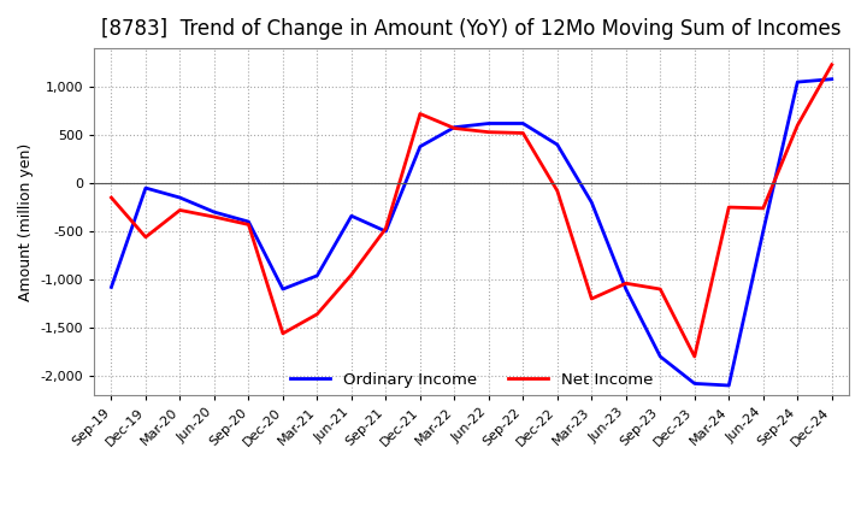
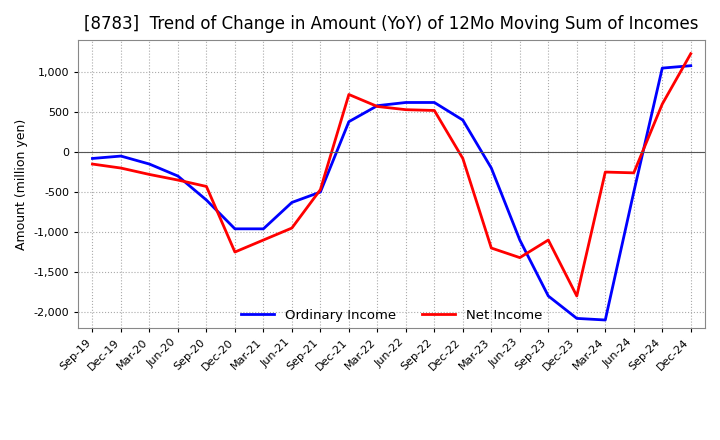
Ordinary Income/Sep-19: -1,080 -> -80
Net Income/Dec-19: -560 -> -200
Ordinary Income/Sep-20: -400 -> -600
Ordinary Income/Dec-20: -1,100 -> -960
Net Income/Dec-20: -1,560 -> -1,250
Net Income/Mar-21: -1,360 -> -1,100
Ordinary Income/Jun-21: -340 -> -630
Net Income/Jun-23: -1,040 -> -1,320
